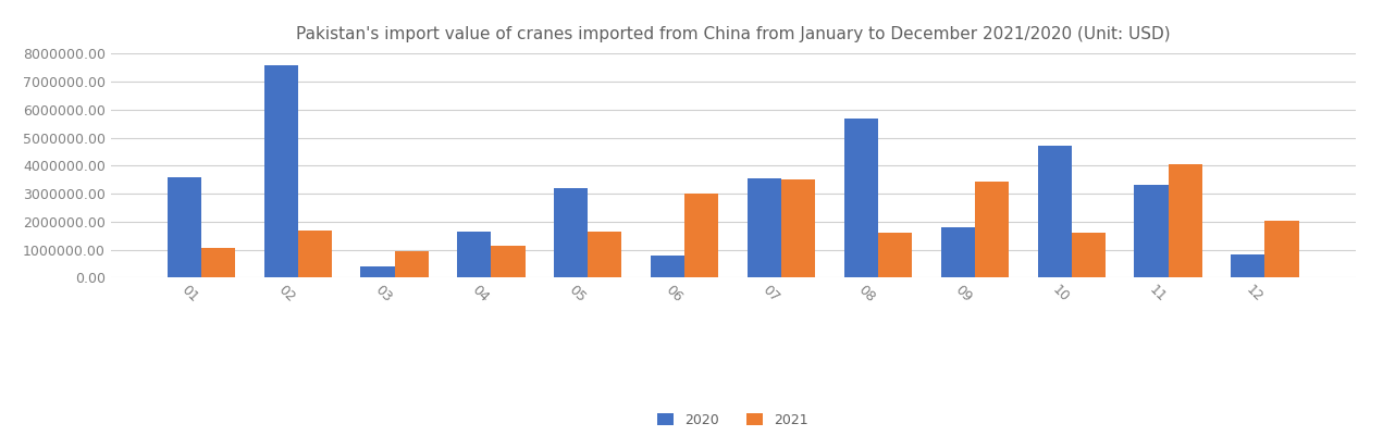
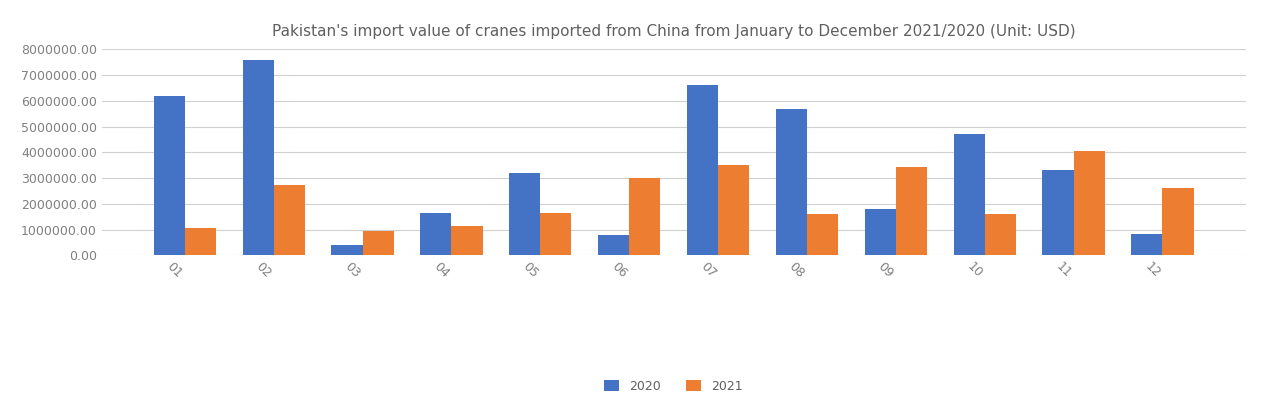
2020/01: 3600000 -> 6200000
2021/02: 1700000 -> 2750000
2020/07: 3550000 -> 6600000
2021/12: 2050000 -> 2600000
